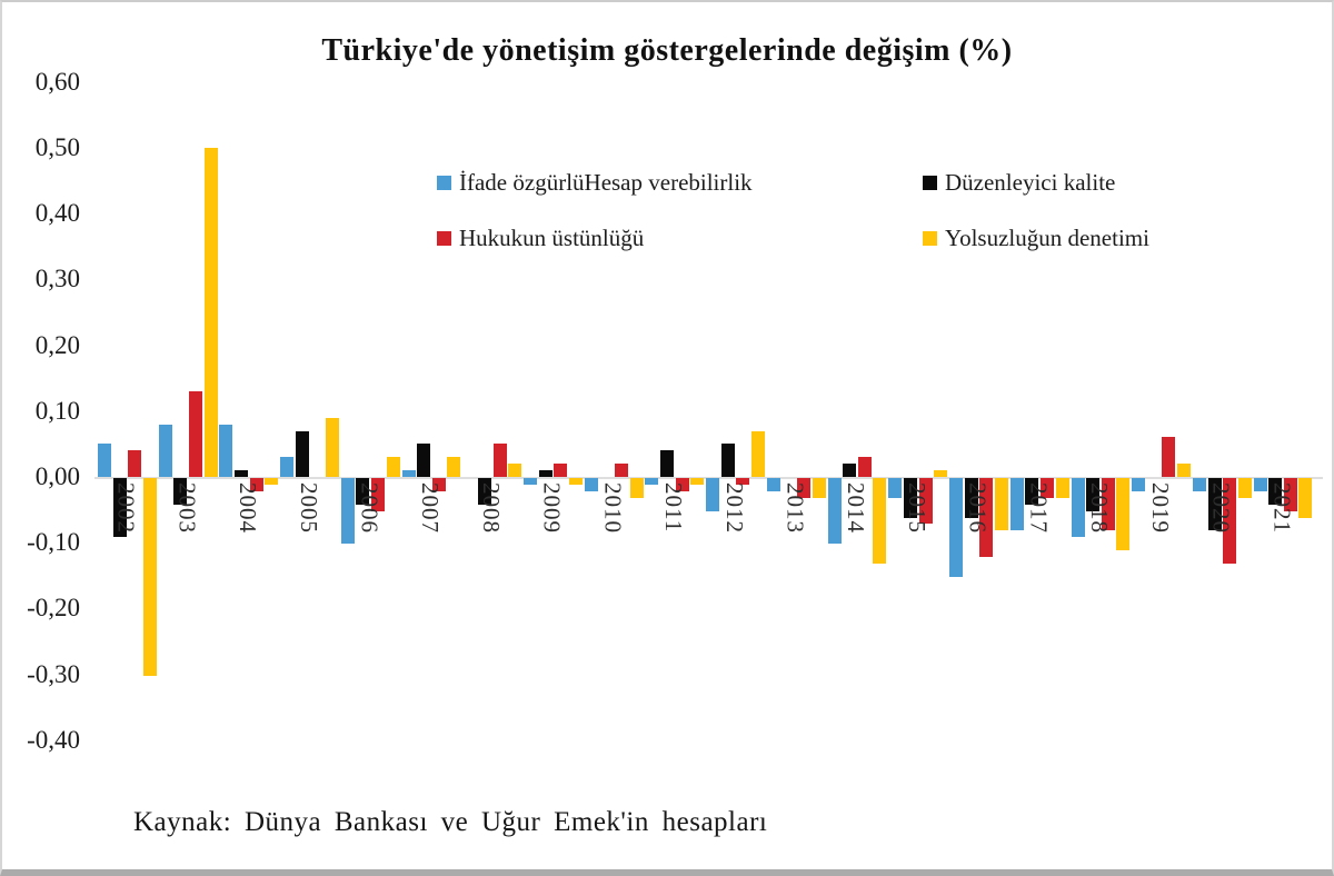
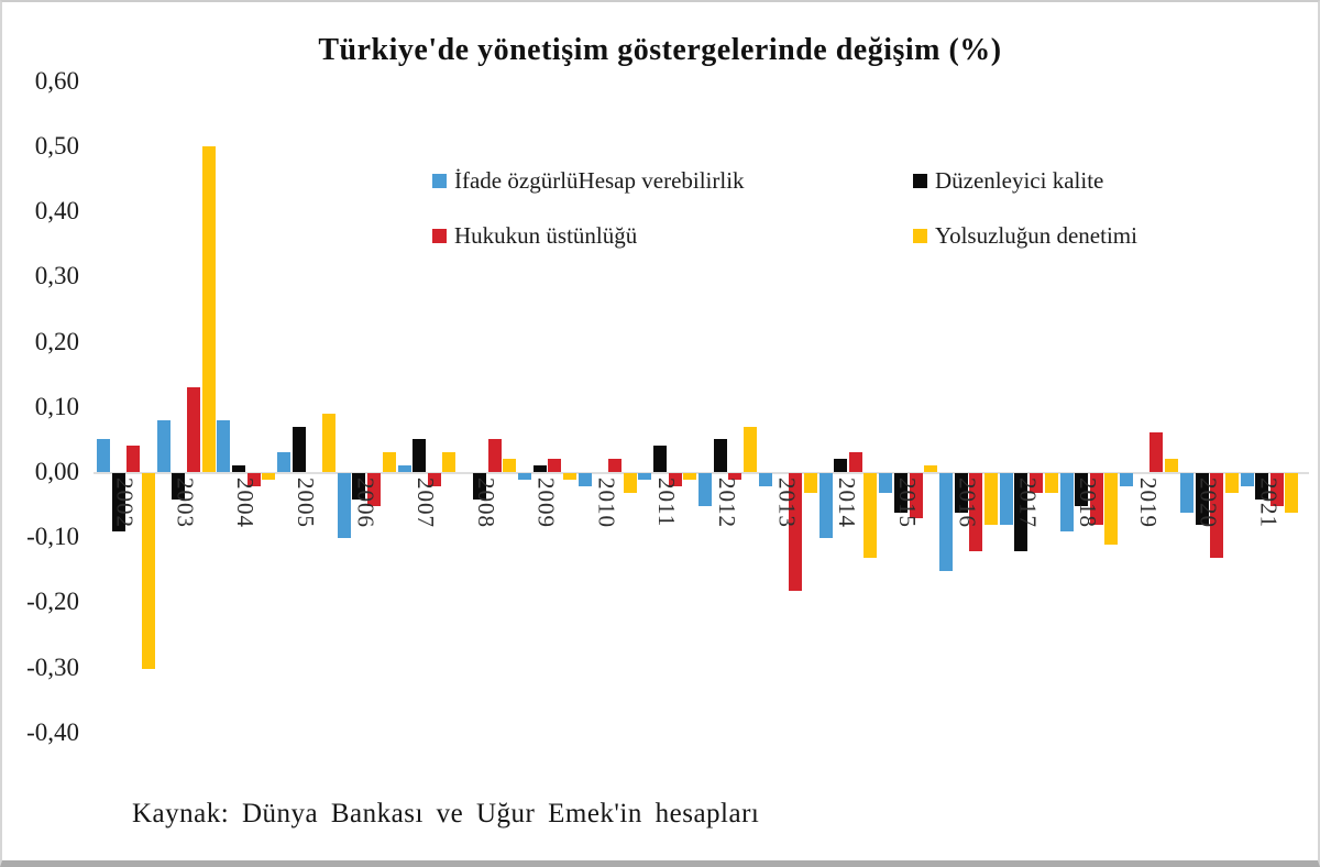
Hukukun üstünlüğü/2013: -0,03 -> -0,18
Düzenleyici kalite/2017: -0,04 -> -0,12
İfade özgürlüHesap verebilirlik/2020: -0,02 -> -0,06
